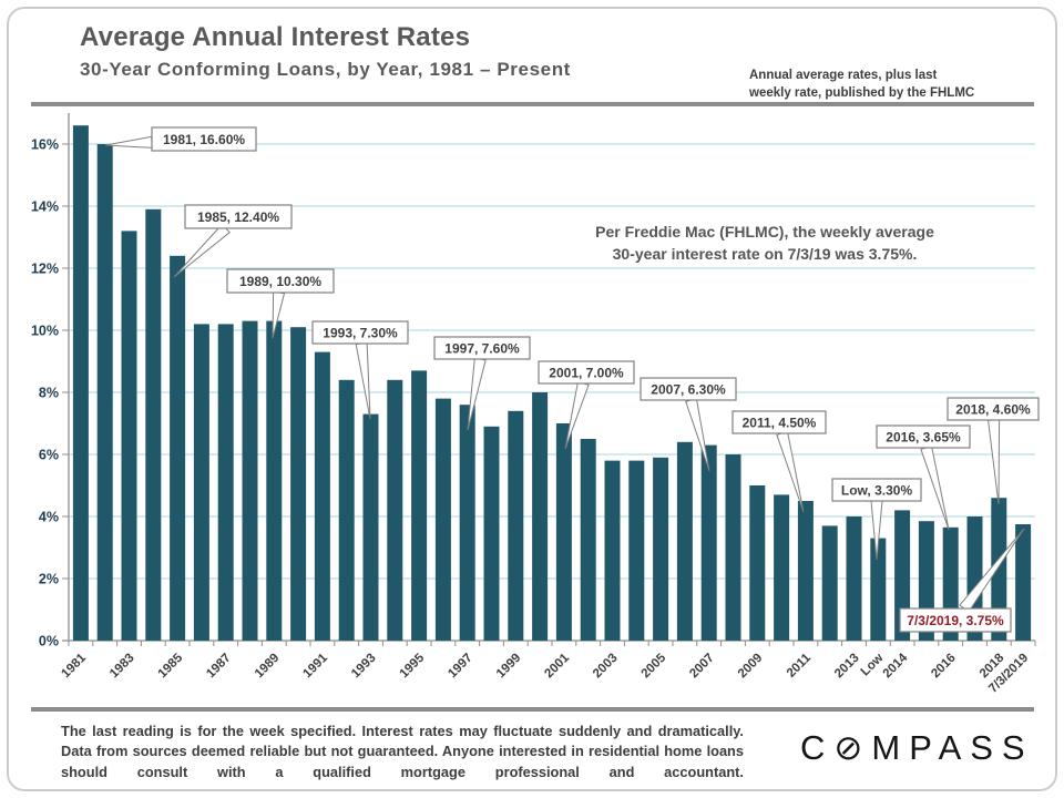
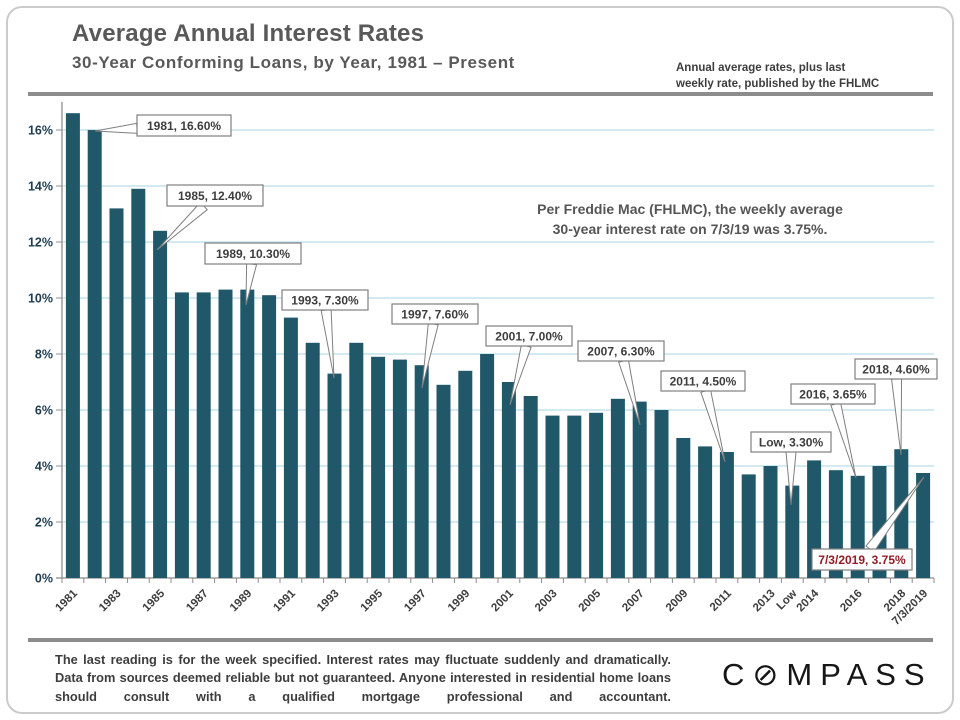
1995: 8.7% -> 7.9%
